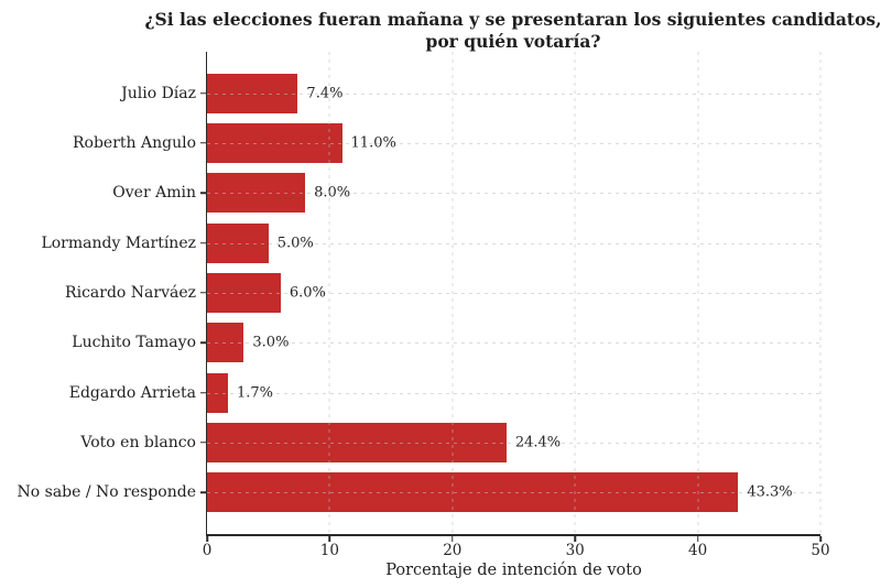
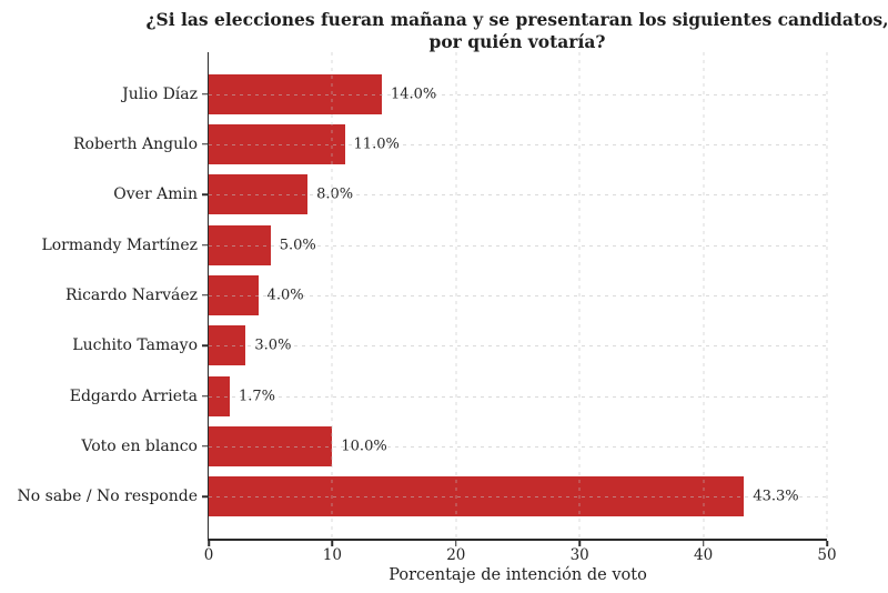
Julio Díaz: 7.4% -> 14.0%
Ricardo Narváez: 6.0% -> 4.0%
Voto en blanco: 24.4% -> 10.0%
